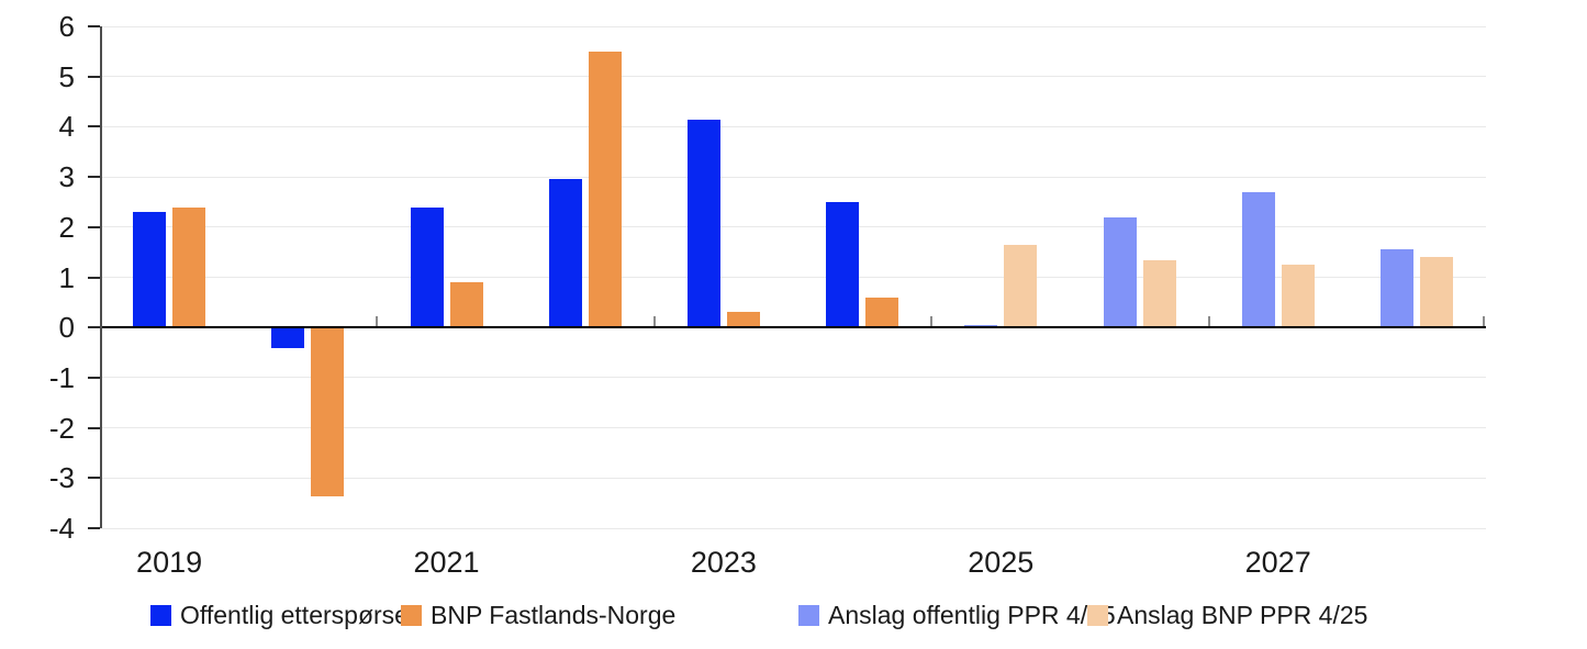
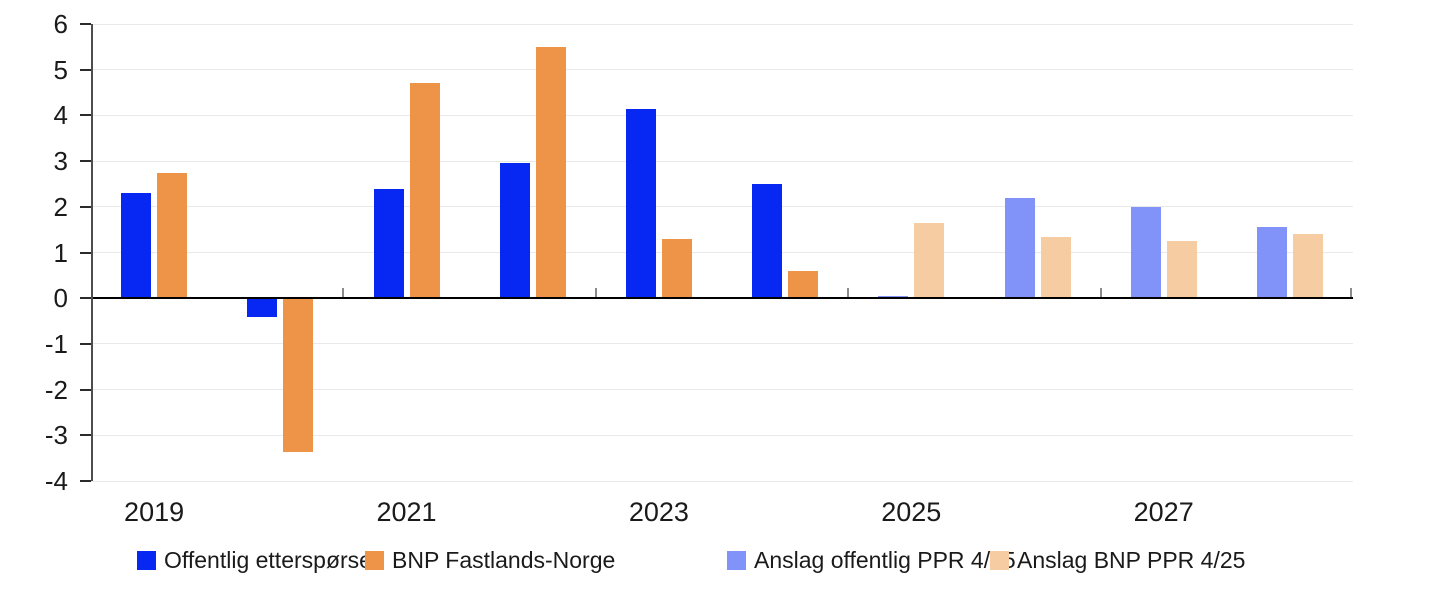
BNP Fastlands-Norge/2019: 2.4 -> 2.8
BNP Fastlands-Norge/2021: 0.9 -> 4.7
BNP Fastlands-Norge/2023: 0.3 -> 1.3
Anslag offentlig PPR 4/25/2027: 2.7 -> 2.0
